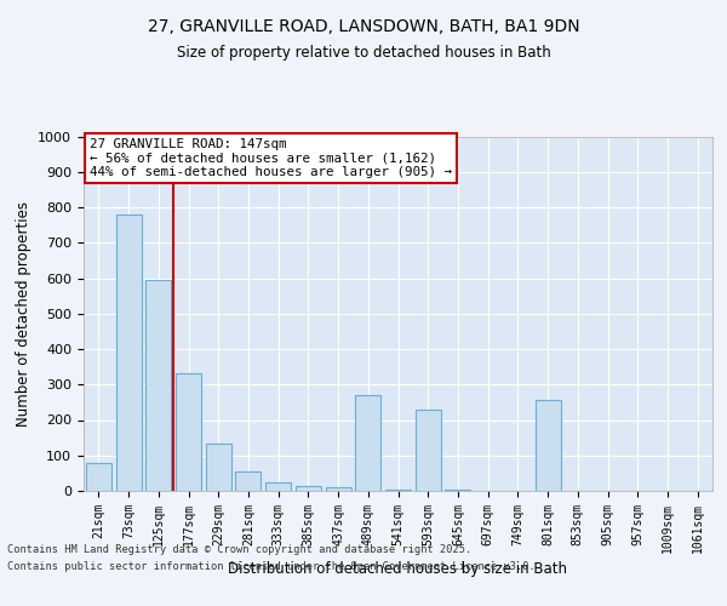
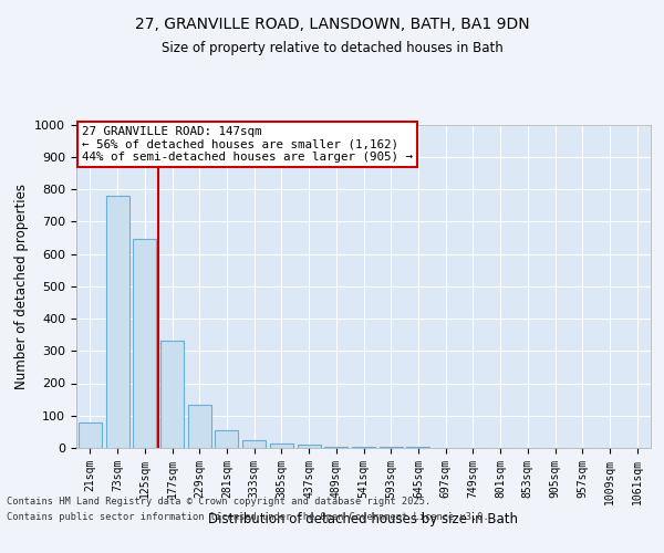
125sqm: 595 -> 645
489sqm: 270 -> 5
593sqm: 230 -> 2
801sqm: 255 -> 1
